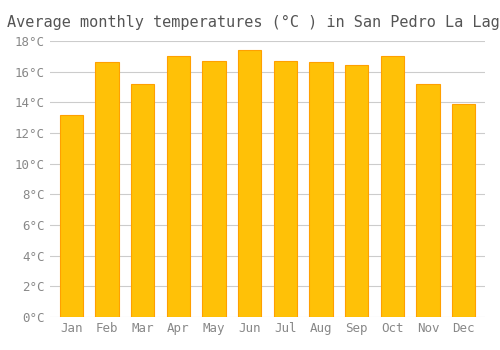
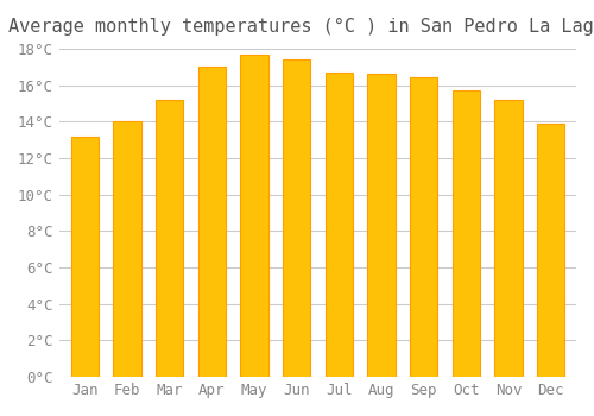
Feb: 16.6°C -> 14.0°C
May: 16.7°C -> 17.7°C
Oct: 17.0°C -> 15.7°C
